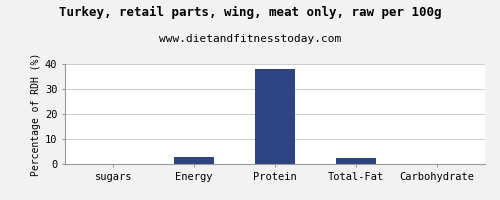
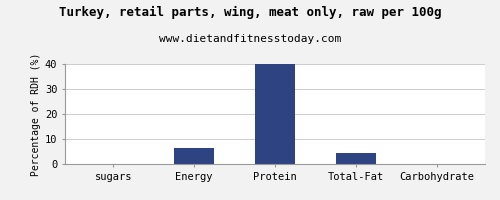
Energy: 3.0 -> 6.5
Protein: 38.0 -> 40.0
Total-Fat: 2.5 -> 4.5
